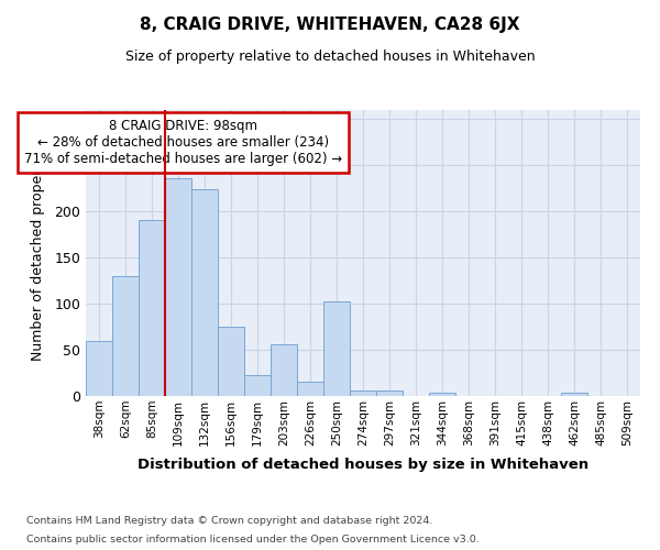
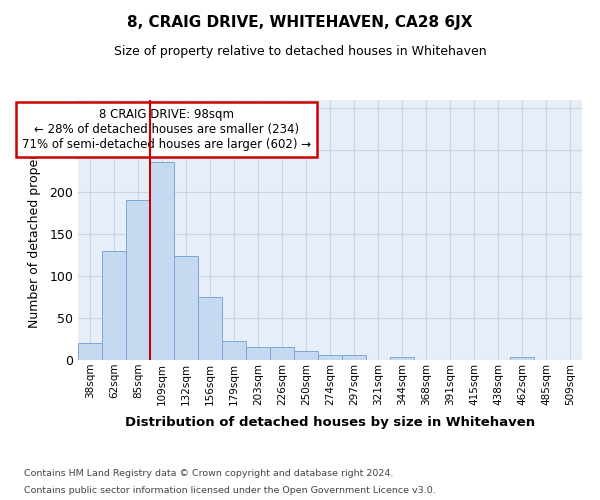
38sqm: 60 -> 20
132sqm: 224 -> 124
203sqm: 56 -> 15
250sqm: 102 -> 11
